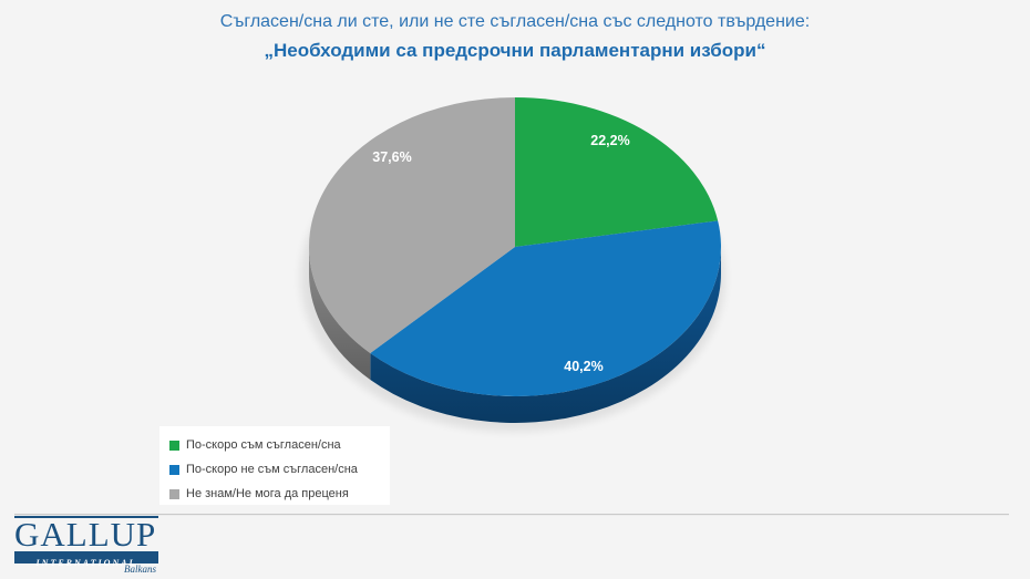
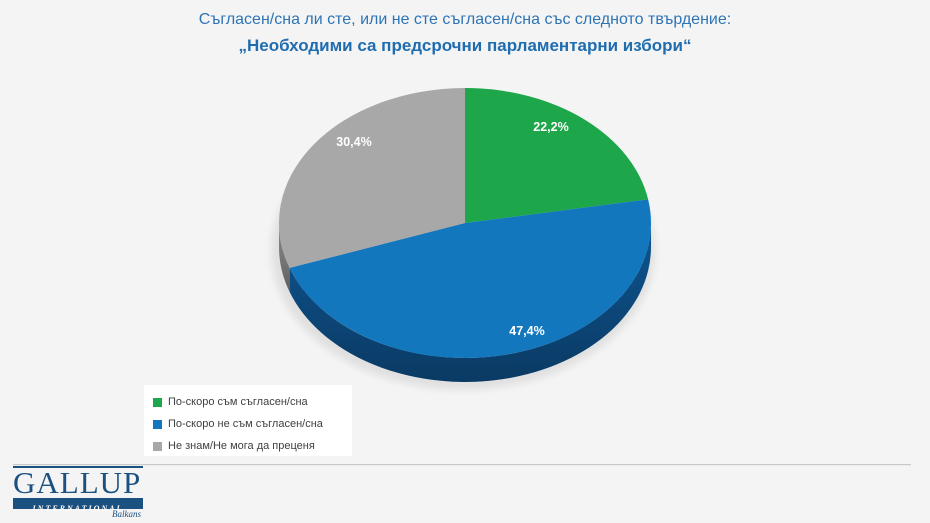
По-скоро не съм съгласен/сна: 40,2% -> 47,4%
Не знам/Не мога да преценя: 37,6% -> 30,4%
